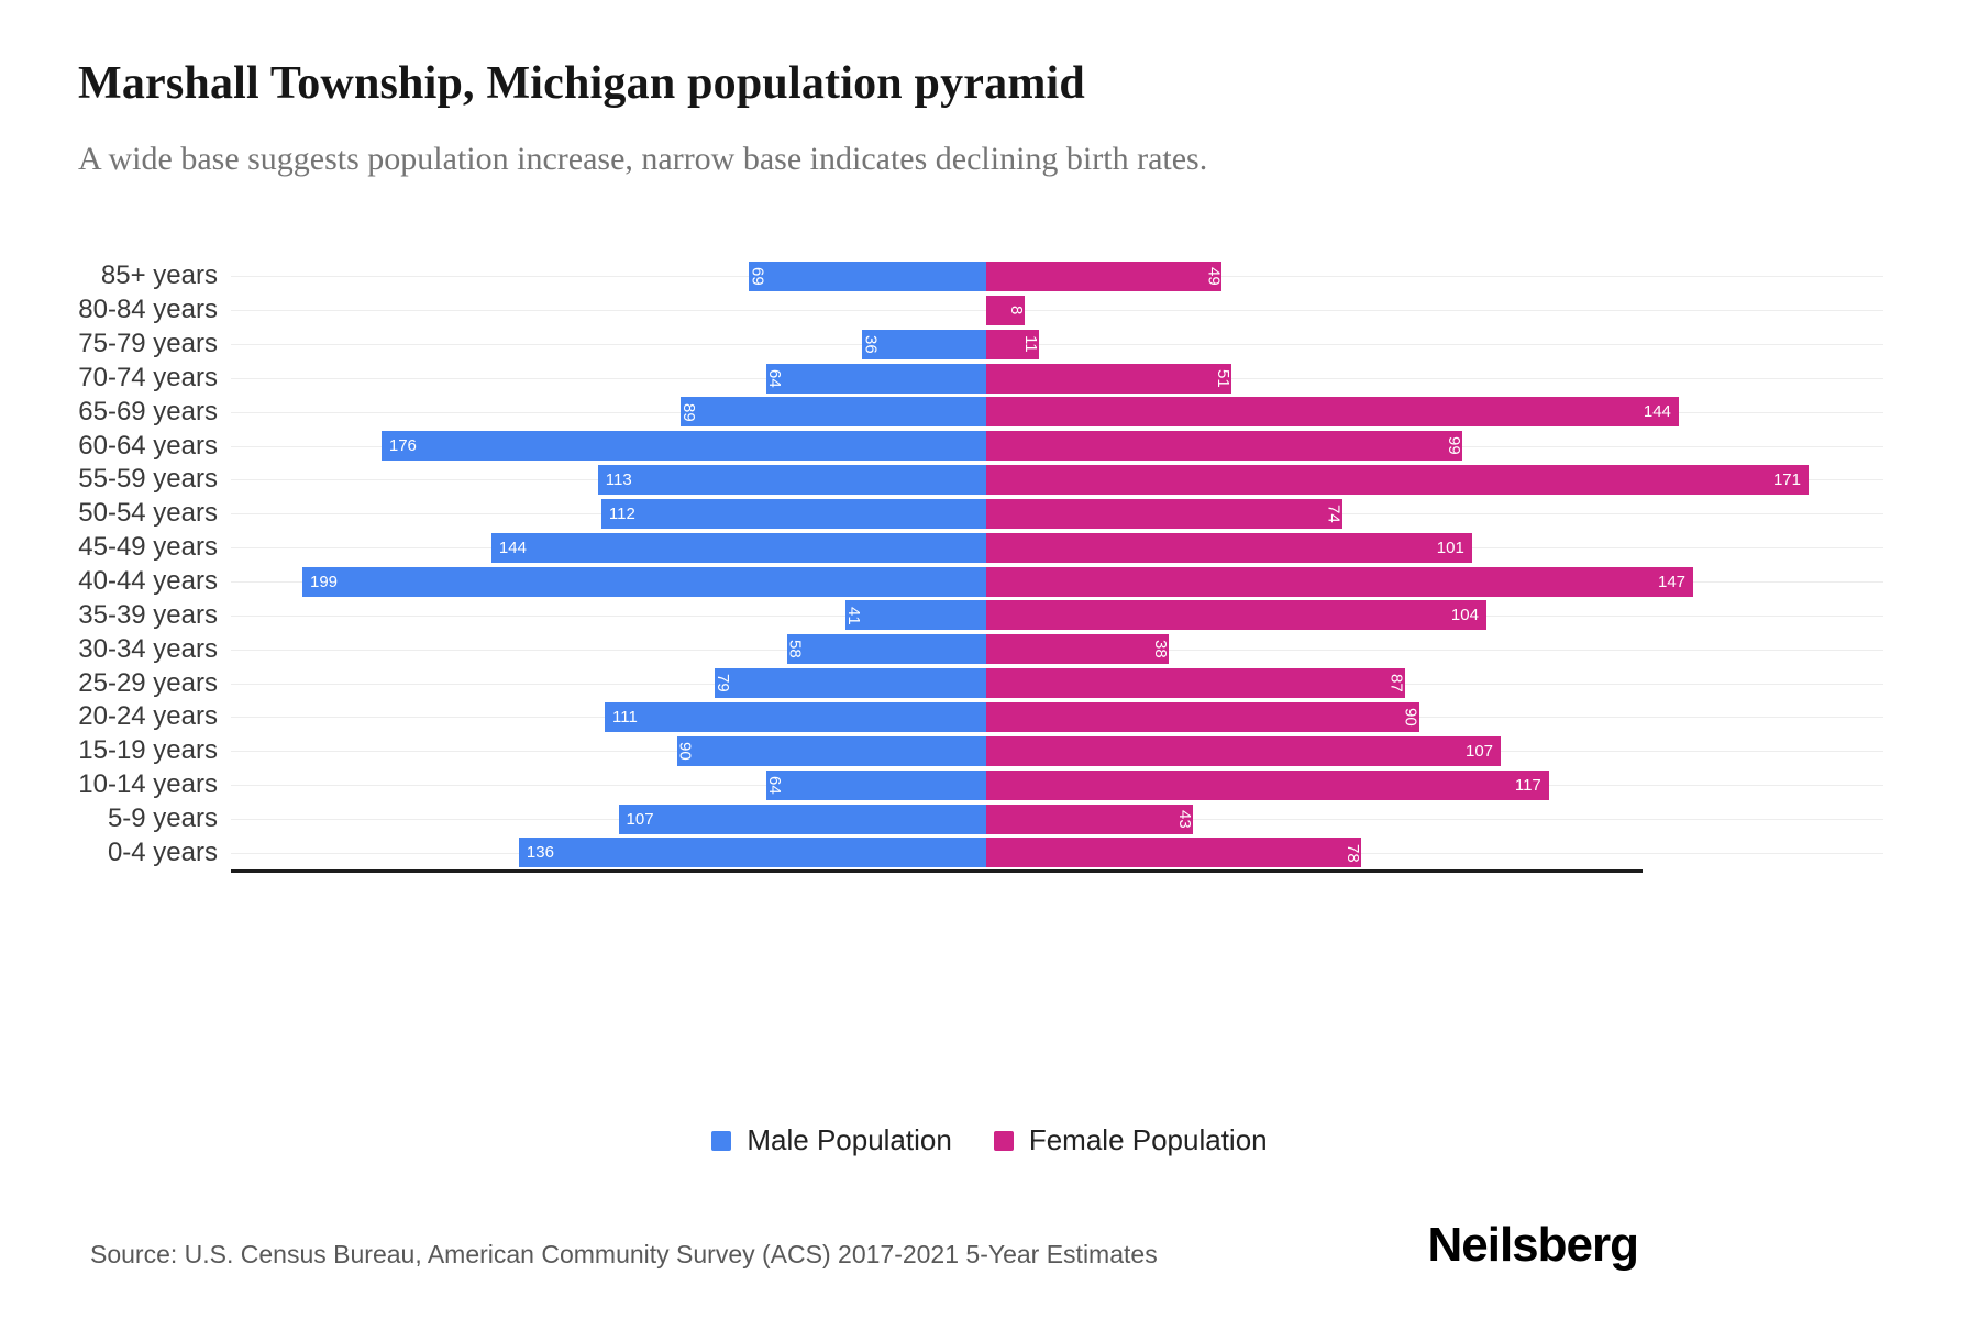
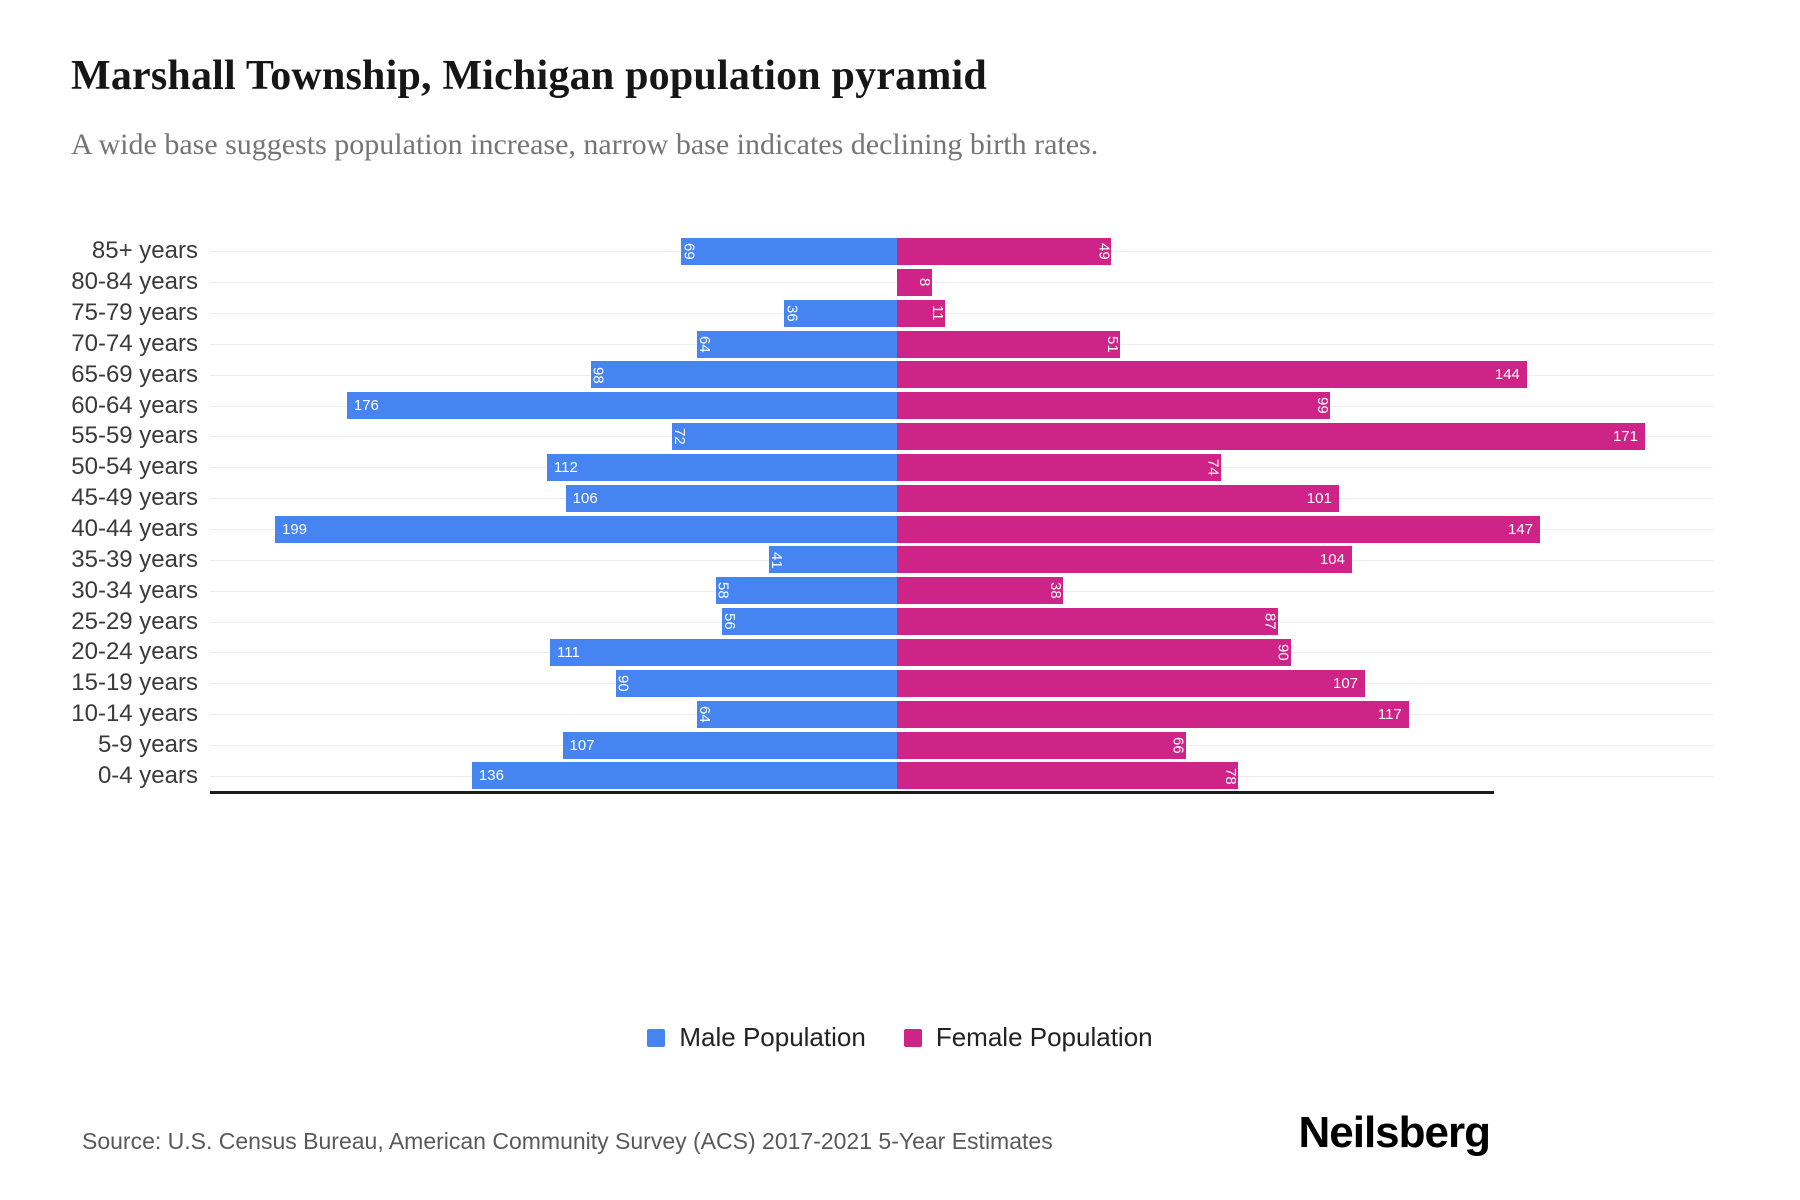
Male Population/65-69 years: 89 -> 98
Male Population/55-59 years: 113 -> 72
Male Population/45-49 years: 144 -> 106
Male Population/25-29 years: 79 -> 56
Female Population/5-9 years: 43 -> 66
